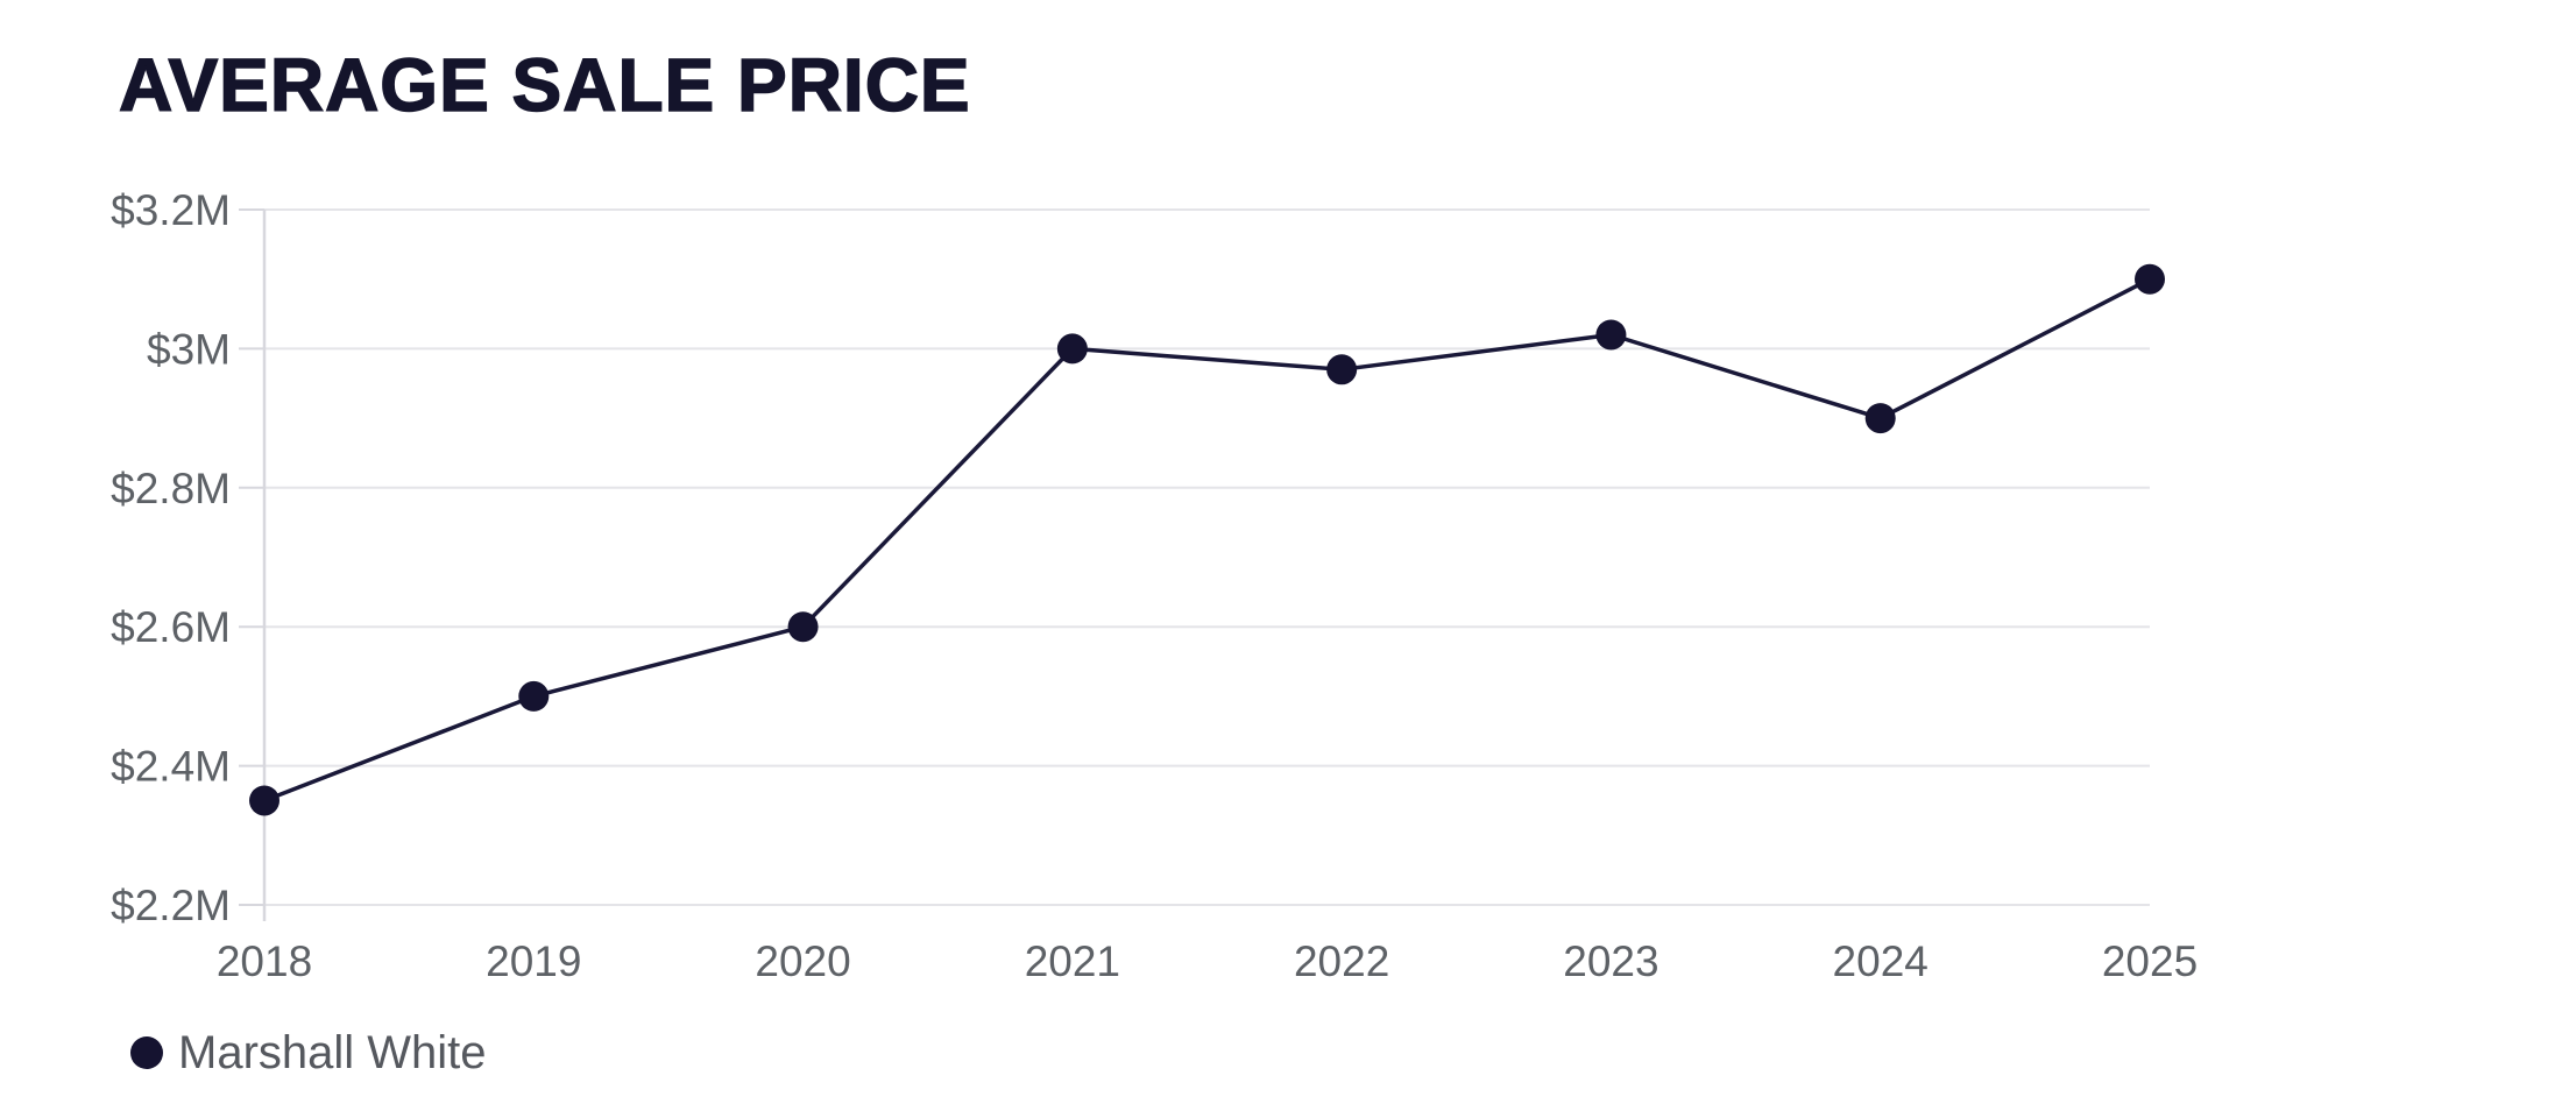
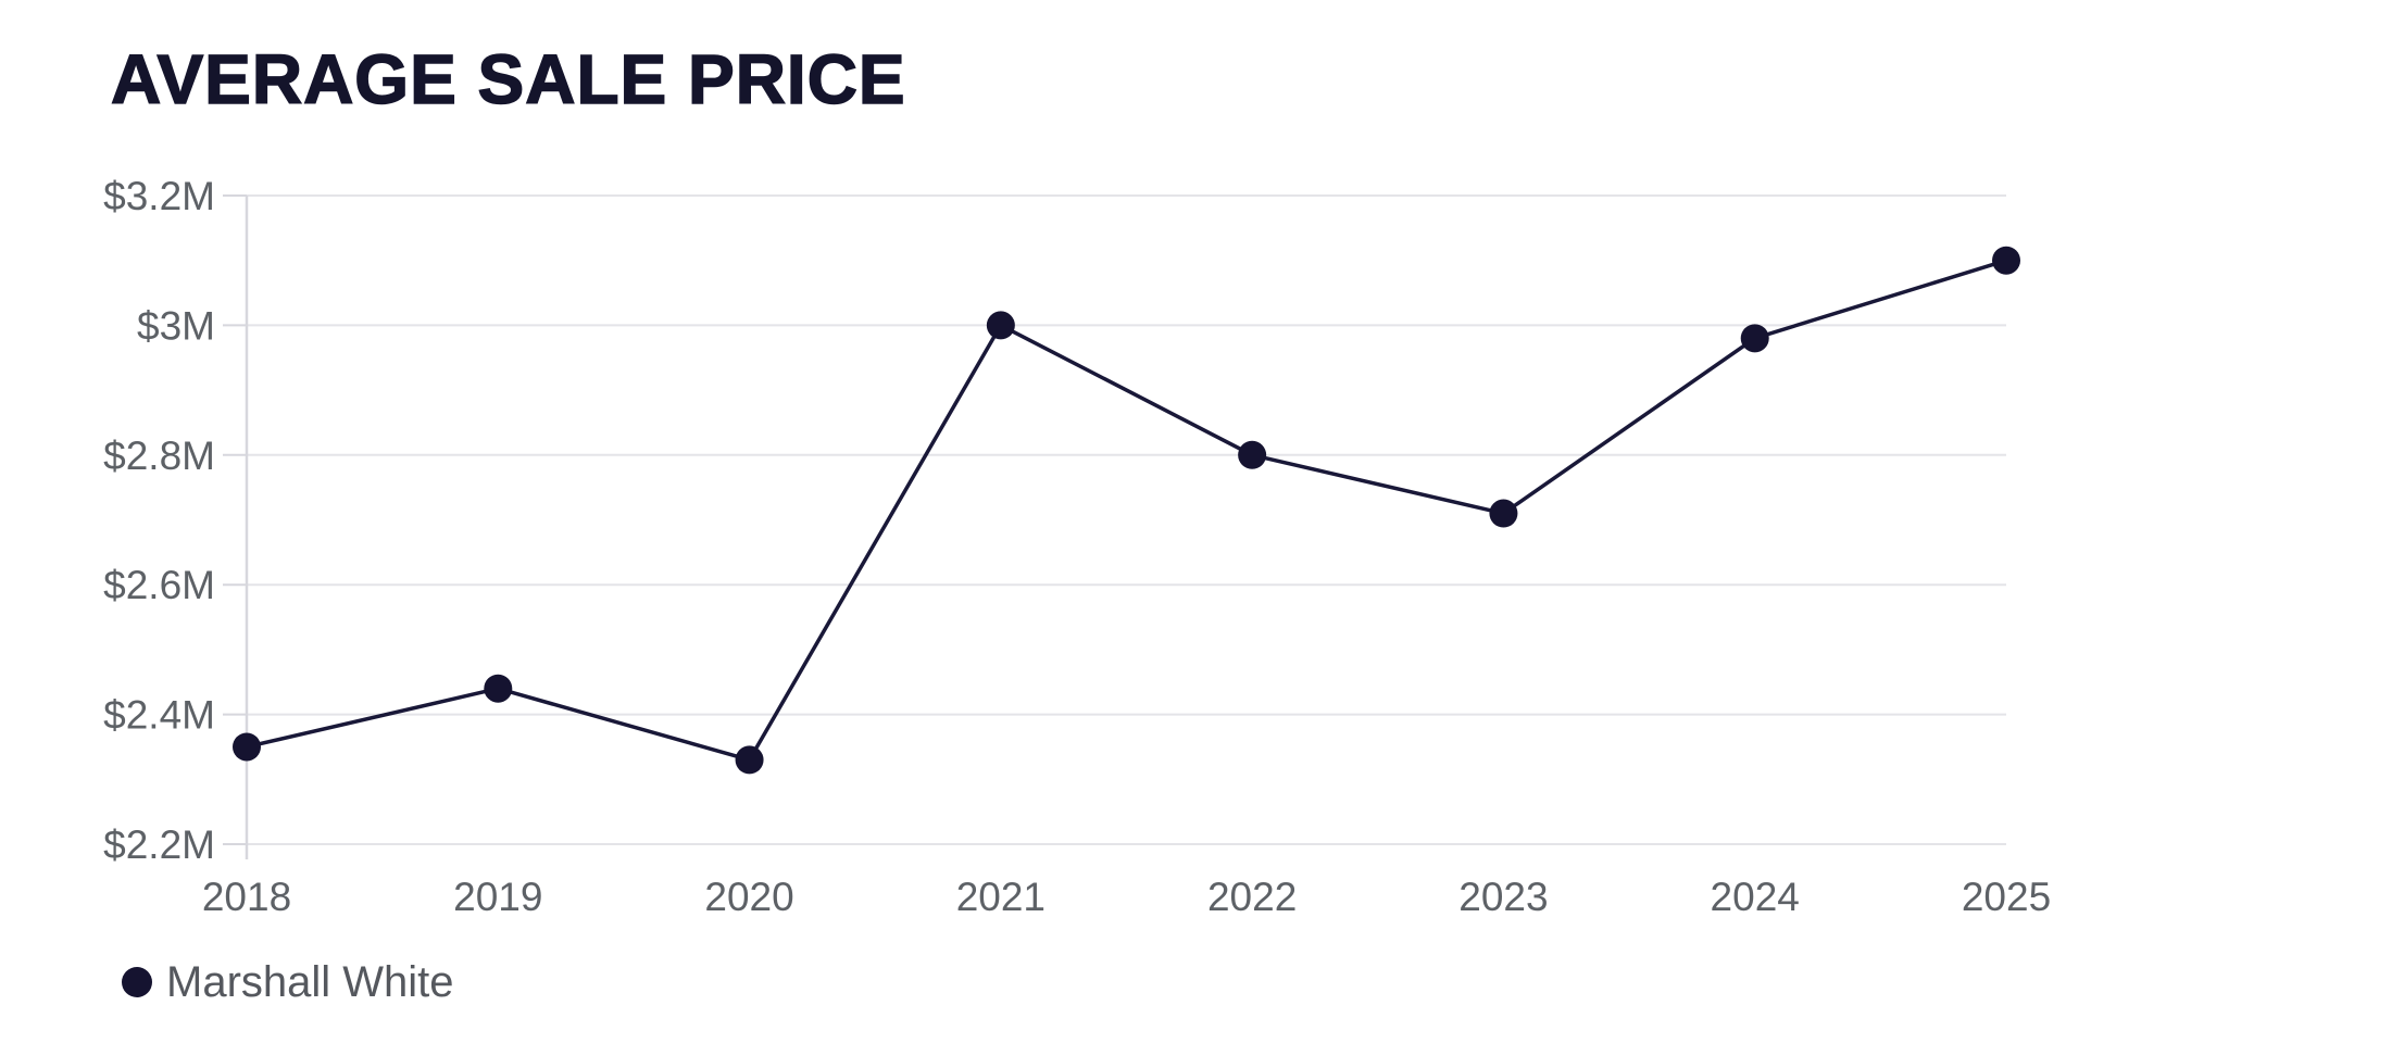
2019: $2.50M -> $2.44M
2020: $2.60M -> $2.33M
2022: $2.97M -> $2.80M
2023: $3.02M -> $2.71M
2024: $2.90M -> $2.98M
